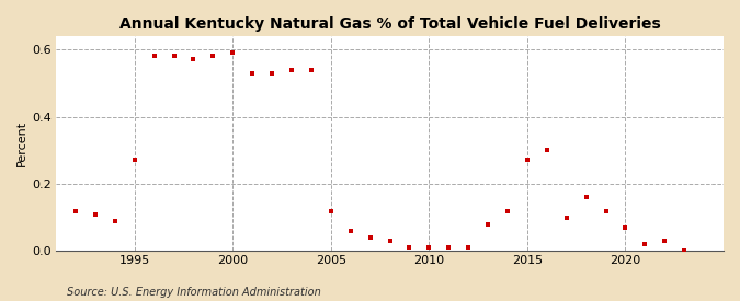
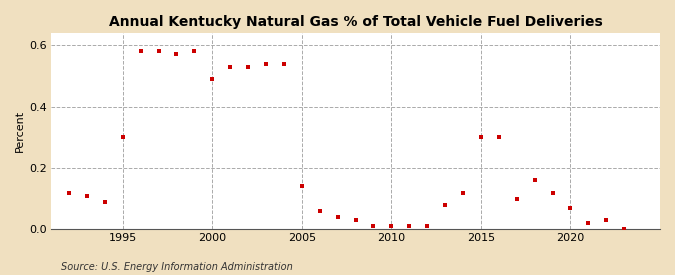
1995: 0.27 -> 0.30
2000: 0.59 -> 0.49
2005: 0.12 -> 0.14
2015: 0.27 -> 0.30
